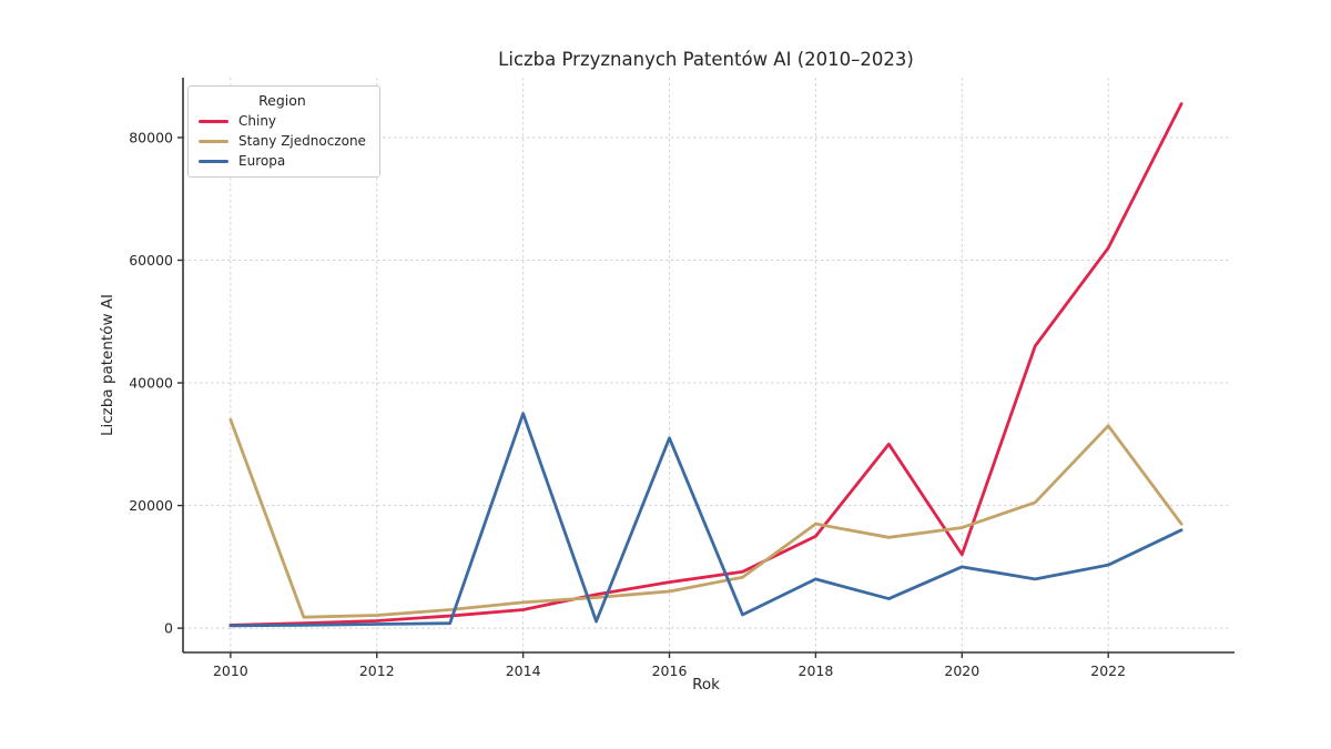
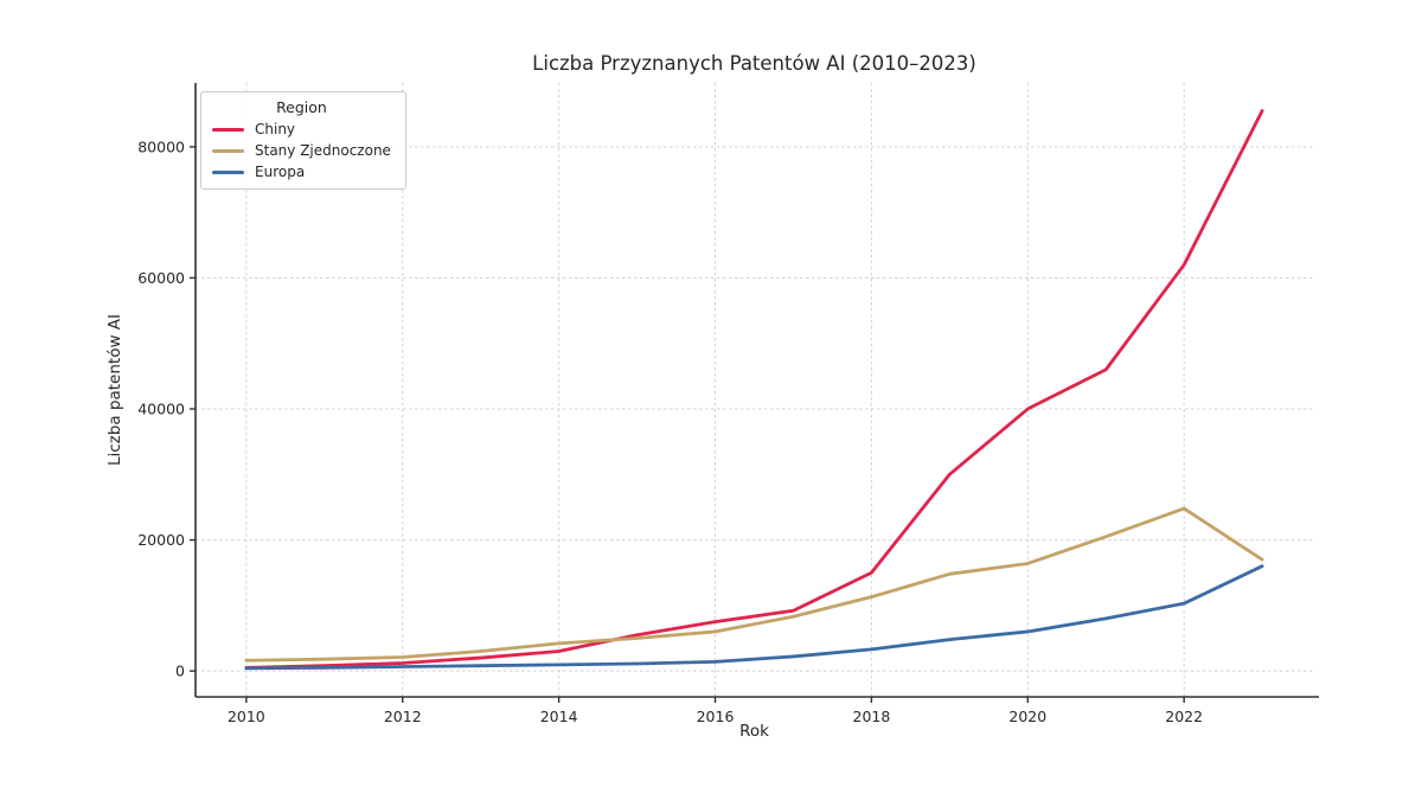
Stany Zjednoczone/2010: 34000 -> 2000
Europa/2014: 35000 -> 1000
Europa/2016: 31000 -> 1000
Stany Zjednoczone/2018: 17000 -> 11000
Europa/2018: 8000 -> 3000
Chiny/2020: 12000 -> 40000
Europa/2020: 10000 -> 6000
Stany Zjednoczone/2022: 33000 -> 25000
